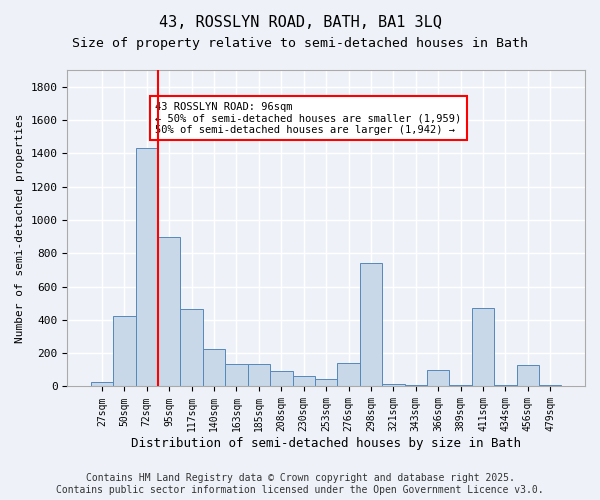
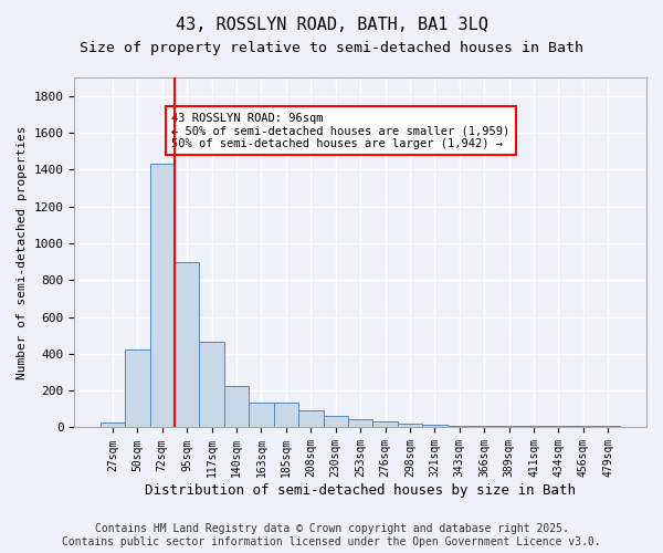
276sqm: 140 -> 30
298sqm: 740 -> 20
366sqm: 100 -> 10
411sqm: 470 -> 10
456sqm: 130 -> 10
